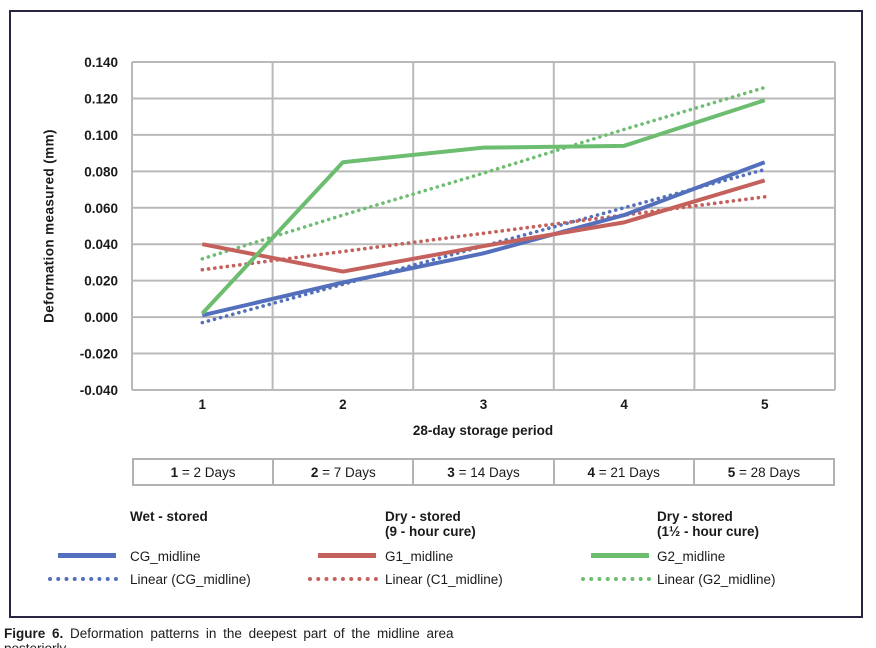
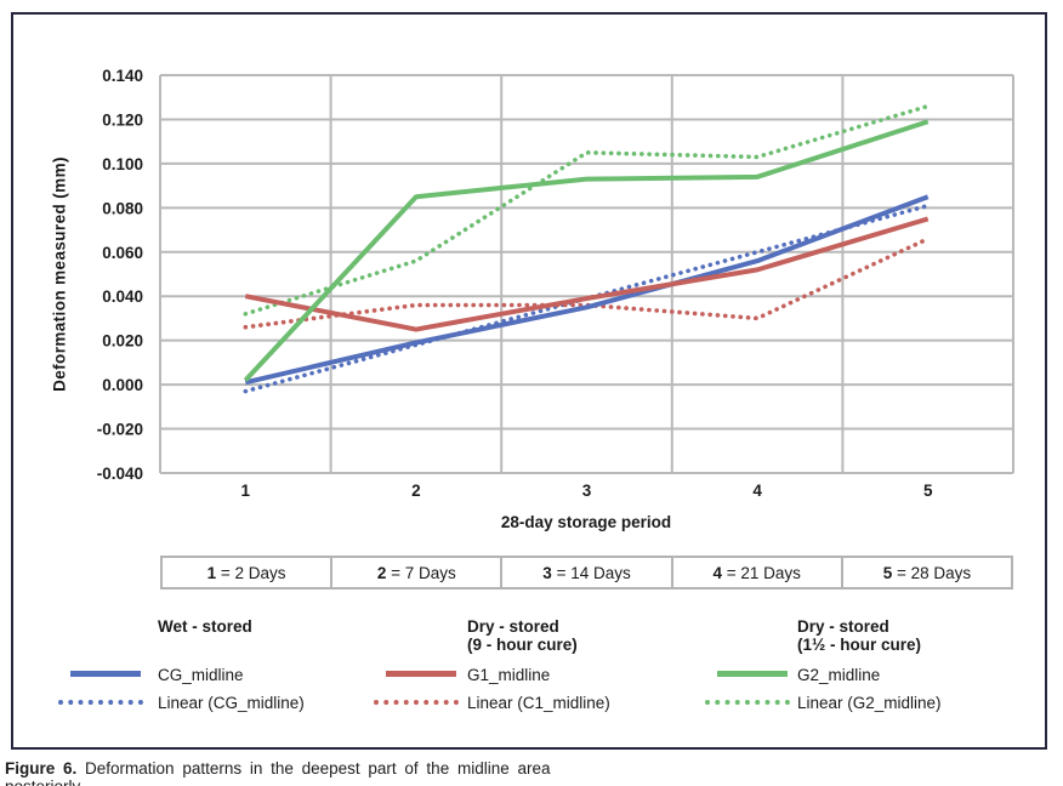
Linear (C1_midline)/3: 0.046 -> 0.036
Linear (G2_midline)/3: 0.079 -> 0.105
Linear (C1_midline)/4: 0.056 -> 0.030
